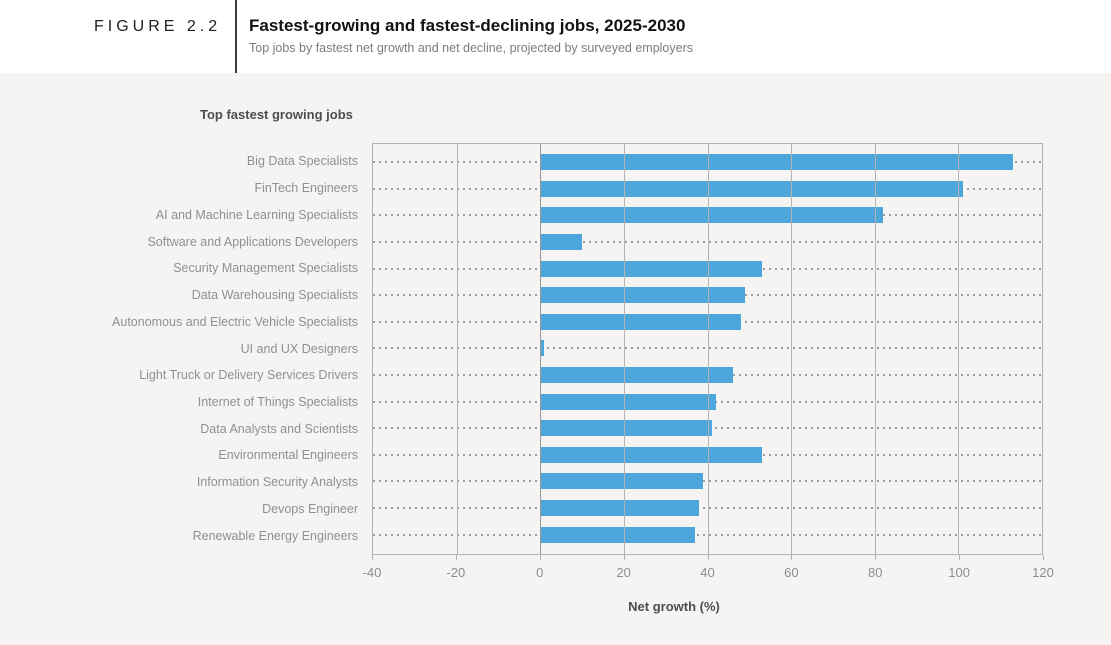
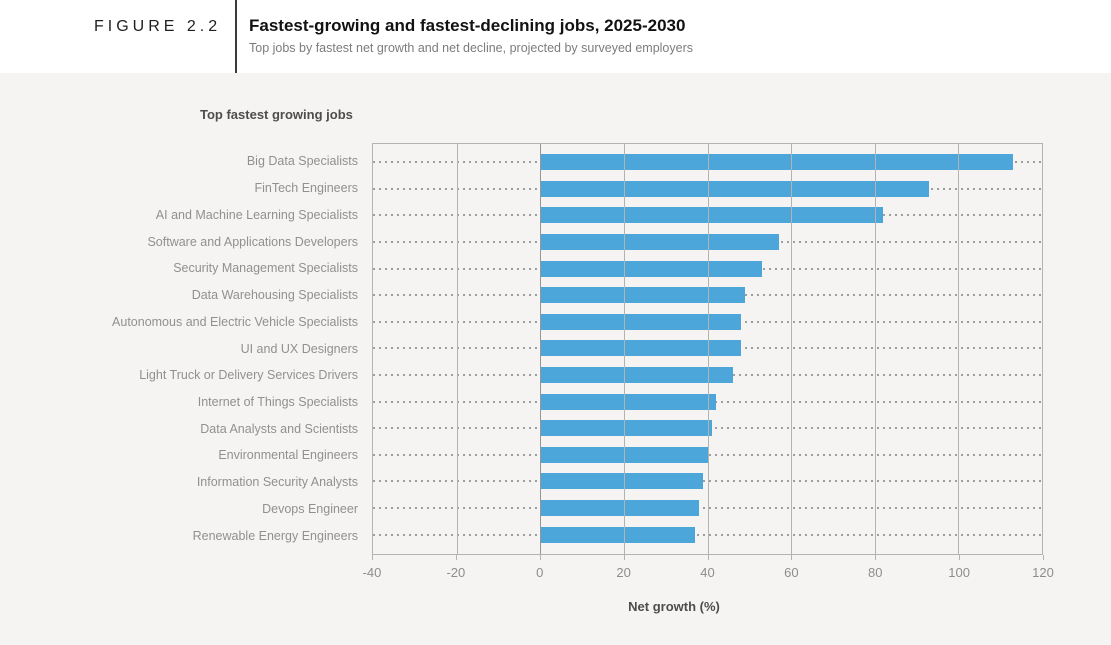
FinTech Engineers: 101 -> 93
Software and Applications Developers: 10 -> 57
UI and UX Designers: 1 -> 48
Environmental Engineers: 53 -> 40
